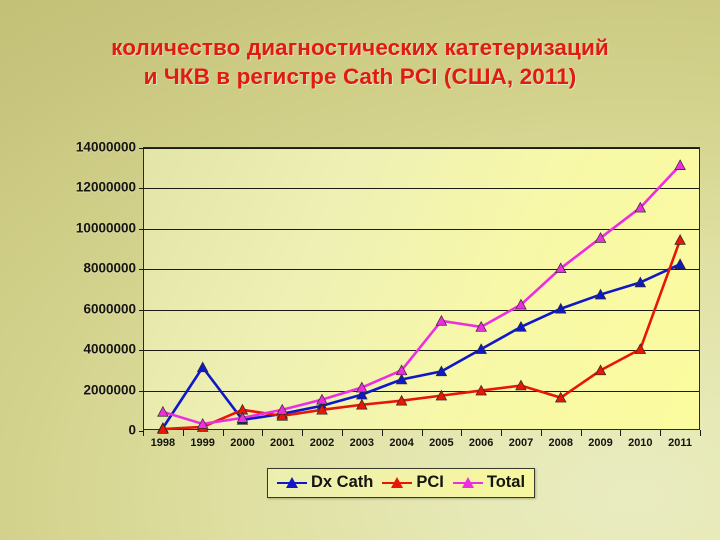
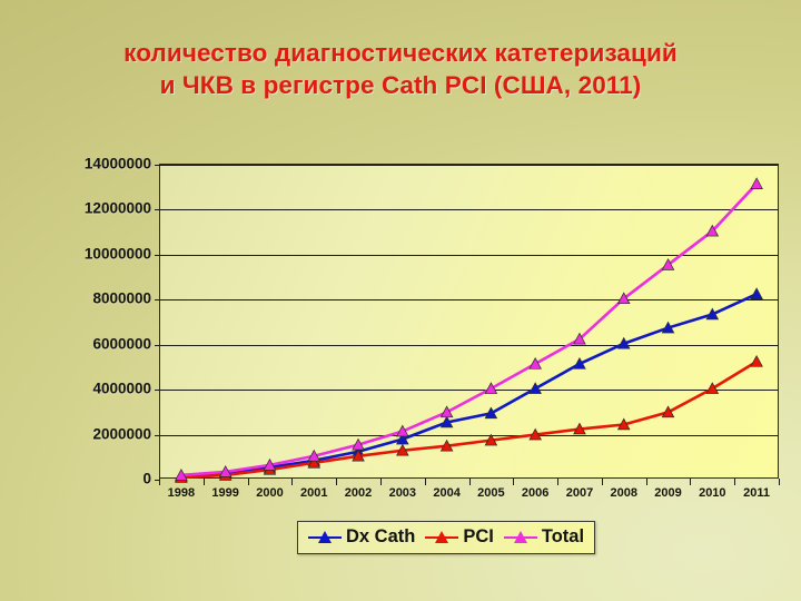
Total/1998: 900000 -> 200000
Dx Cath/1999: 3100000 -> 200000
PCI/2000: 1000000 -> 400000
Total/2005: 5400000 -> 4000000
PCI/2008: 1600000 -> 2400000
PCI/2011: 9400000 -> 5200000
